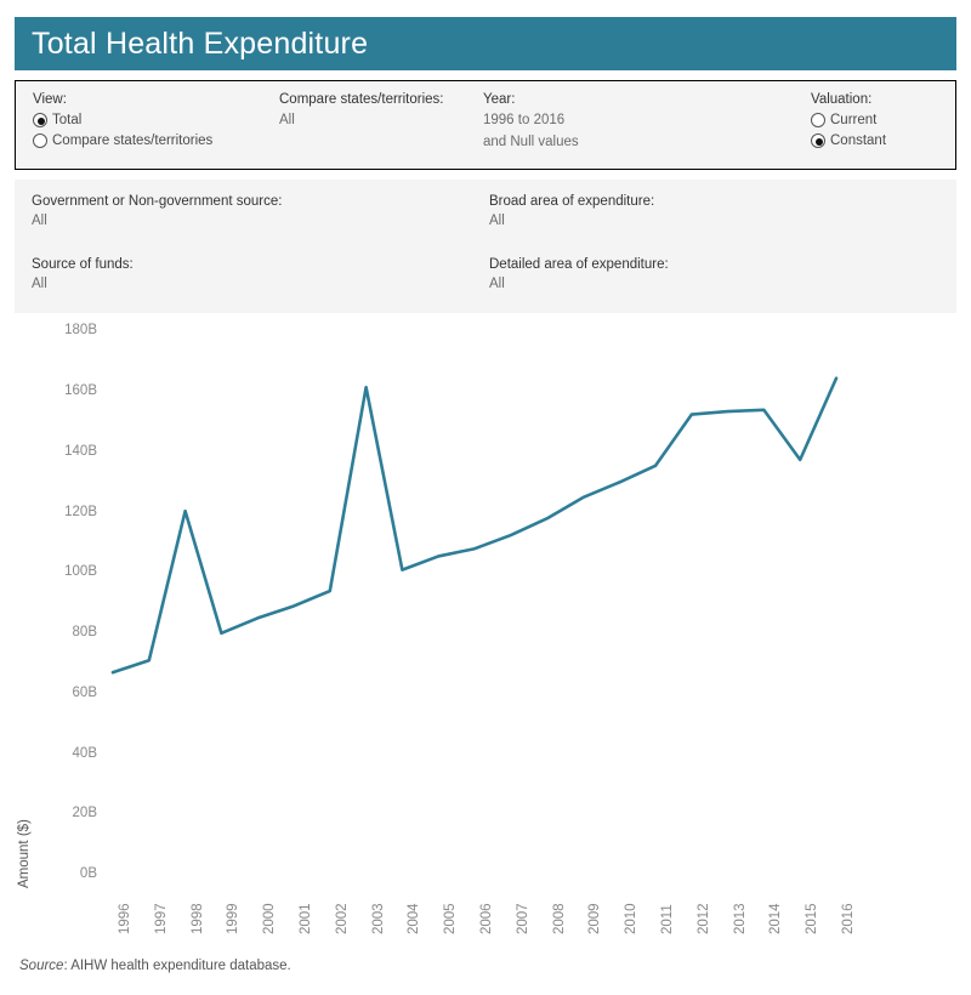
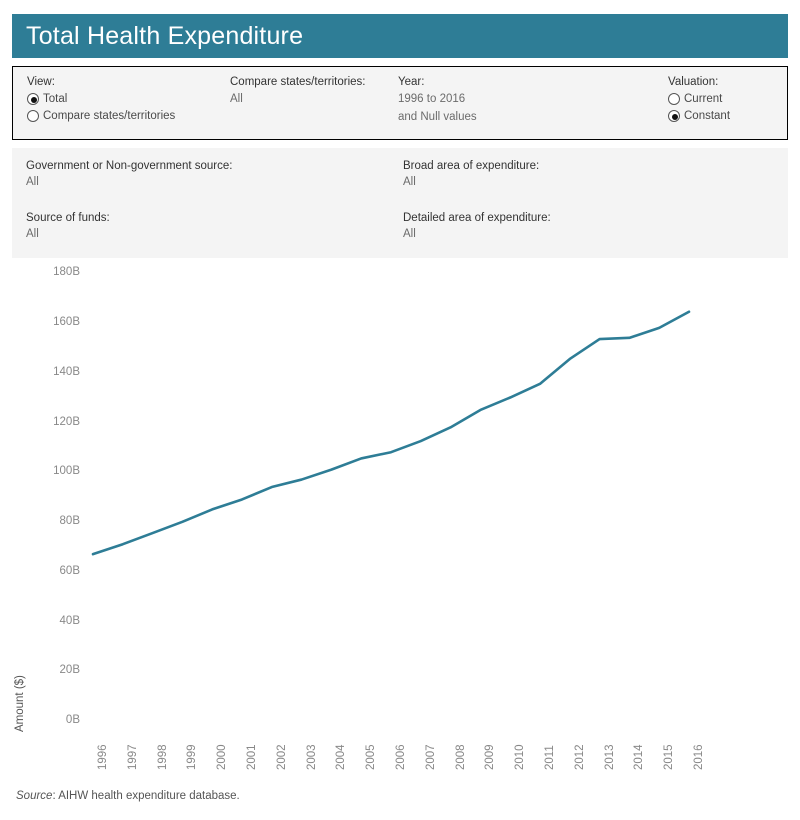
1998: 121B -> 76B
2003: 162B -> 98B
2012: 153B -> 146B
2015: 138B -> 158B
